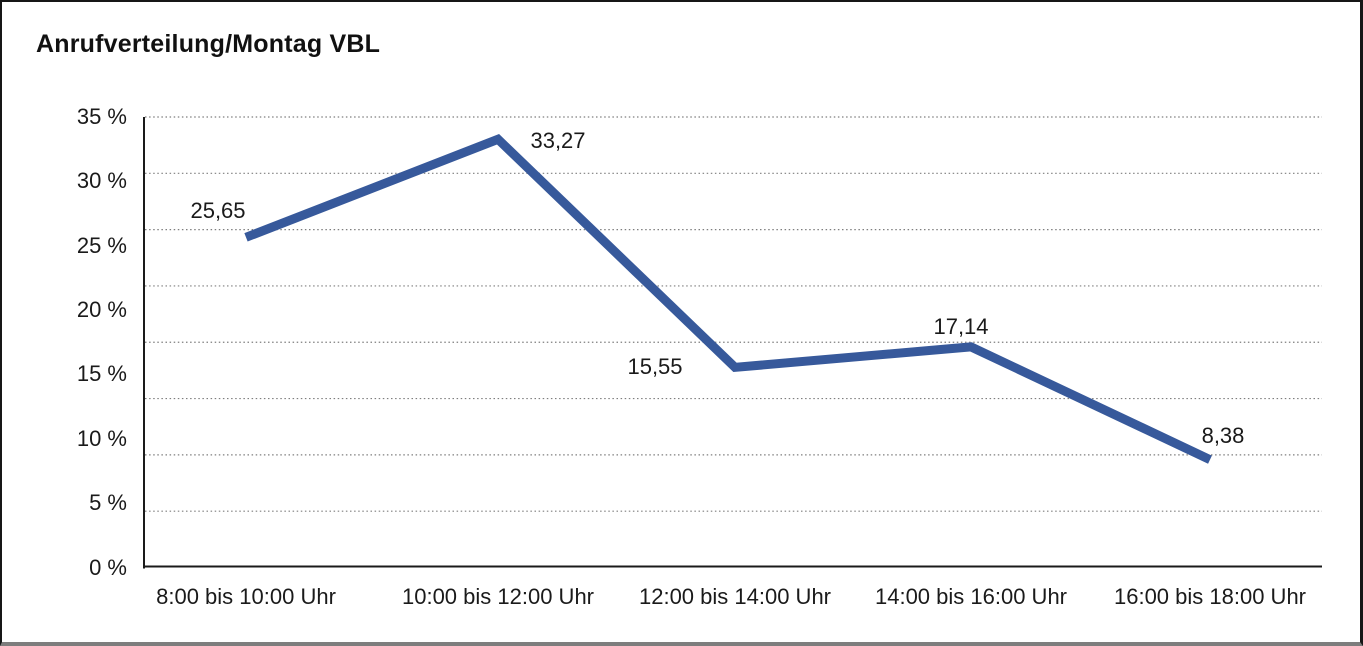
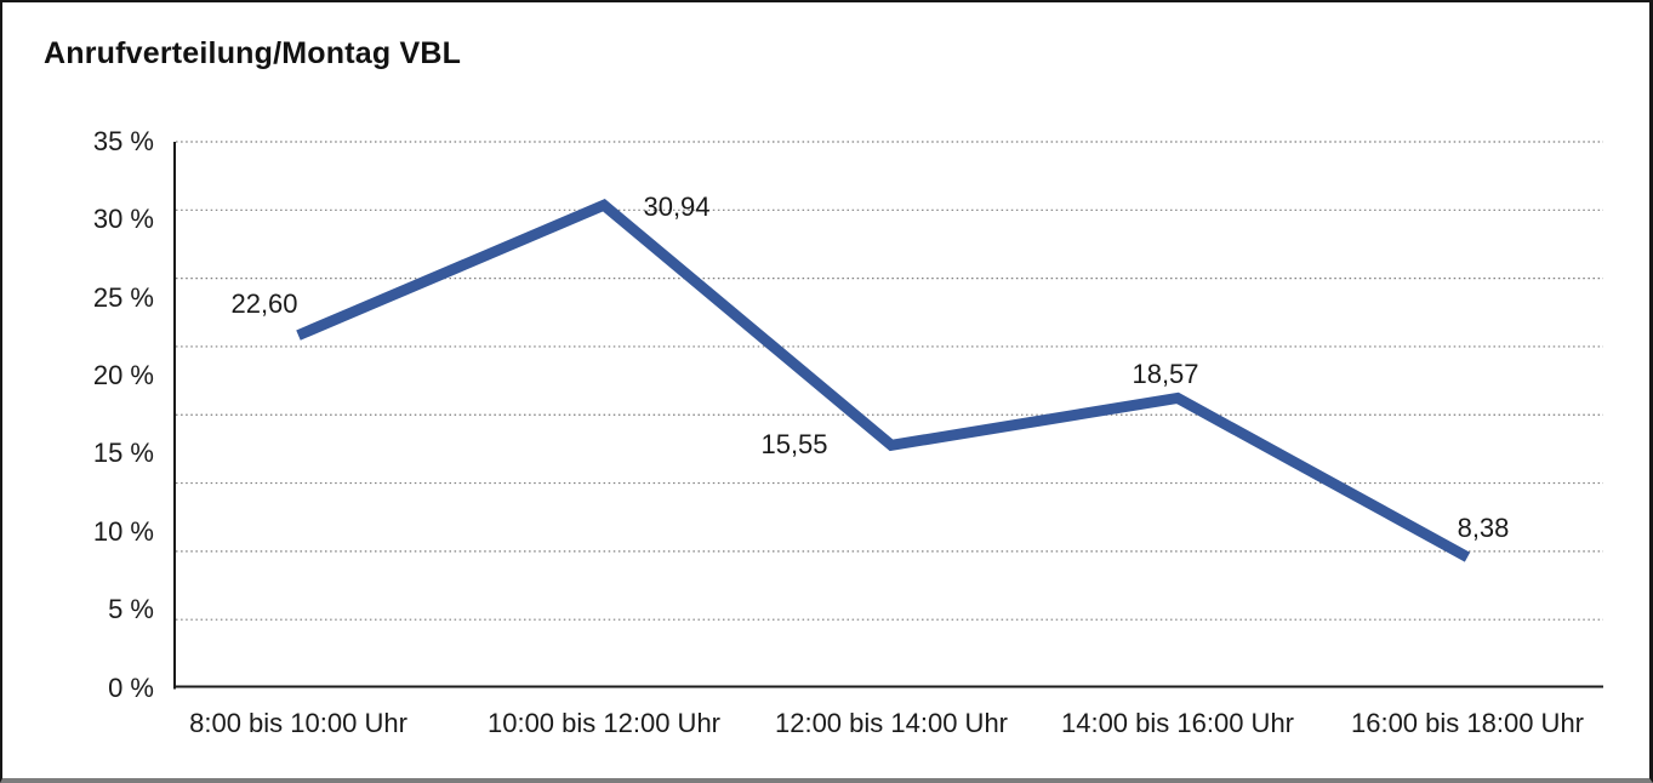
8:00 bis 10:00 Uhr: 25,65 -> 22,60
10:00 bis 12:00 Uhr: 33,27 -> 30,94
14:00 bis 16:00 Uhr: 17,14 -> 18,57
